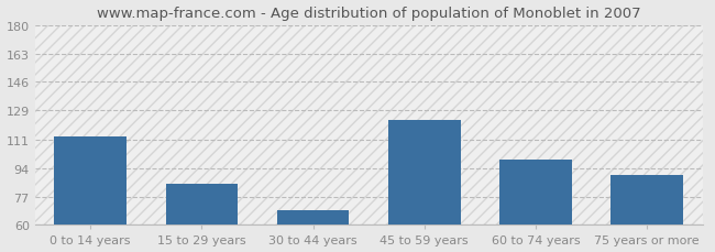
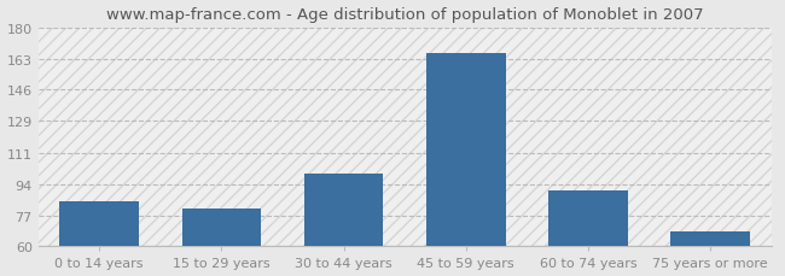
0 to 14 years: 113 -> 85
15 to 29 years: 85 -> 81
30 to 44 years: 69 -> 100
45 to 59 years: 123 -> 166
60 to 74 years: 99 -> 91
75 years or more: 90 -> 68
